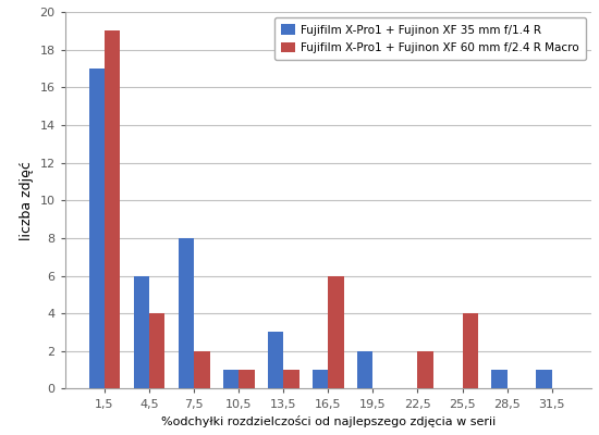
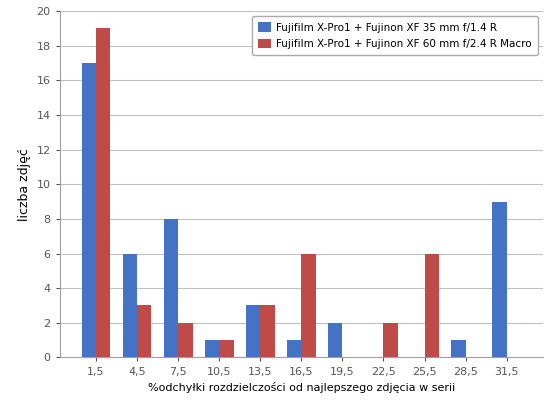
Fujifilm X-Pro1 + Fujinon XF 60 mm f/2.4 R Macro/4,5: 4 -> 3
Fujifilm X-Pro1 + Fujinon XF 60 mm f/2.4 R Macro/13,5: 1 -> 3
Fujifilm X-Pro1 + Fujinon XF 60 mm f/2.4 R Macro/25,5: 4 -> 6
Fujifilm X-Pro1 + Fujinon XF 35 mm f/1.4 R/31,5: 1 -> 9
